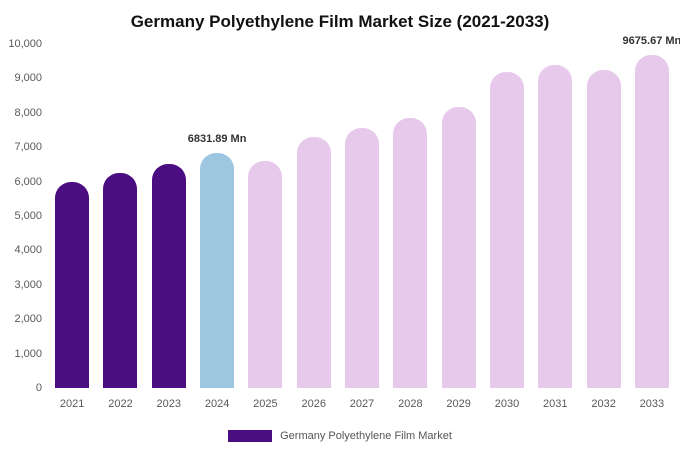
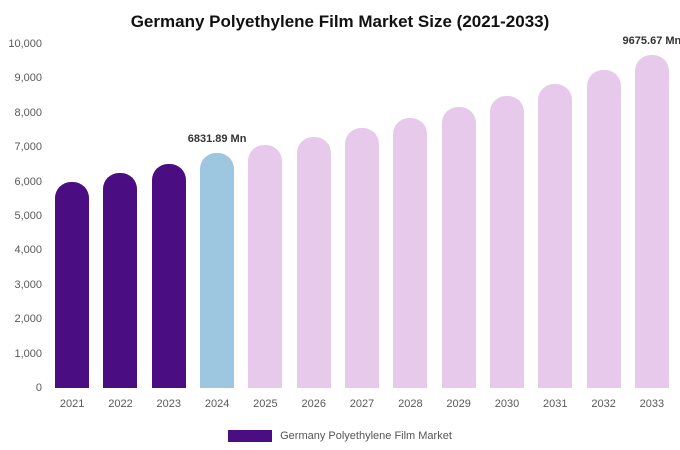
2025: 6600 -> 7000
2030: 9200 -> 8500
2031: 9400 -> 8800
